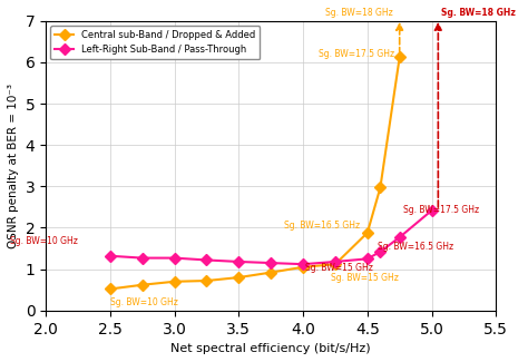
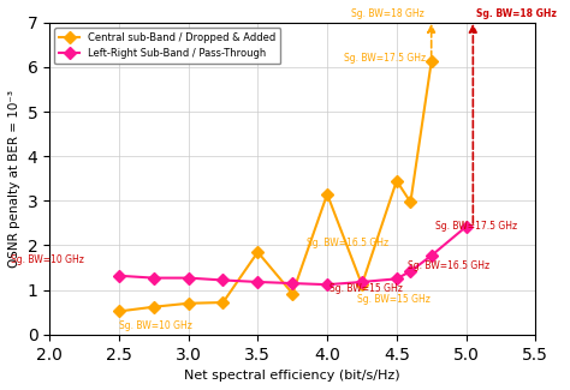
Central sub-Band / Dropped & Added/3.5: 0.80 -> 1.85
Central sub-Band / Dropped & Added/4.0: 1.05 -> 3.15
Central sub-Band / Dropped & Added/4.5: 1.88 -> 3.45
